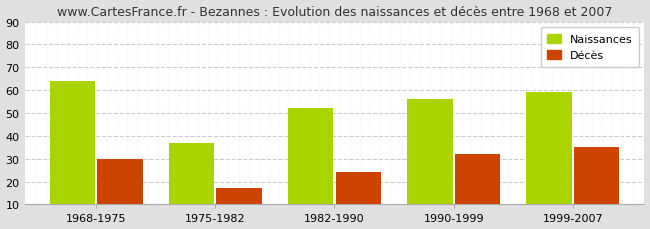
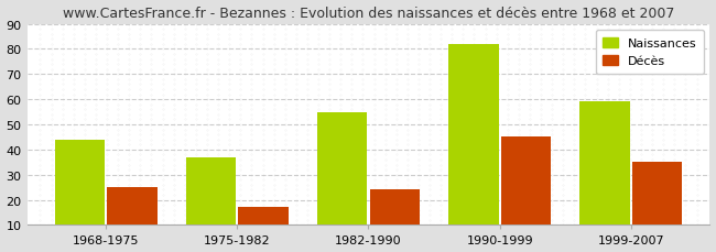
Naissances/1968-1975: 64 -> 44
Décès/1968-1975: 30 -> 25
Naissances/1982-1990: 52 -> 55
Naissances/1990-1999: 56 -> 82
Décès/1990-1999: 32 -> 45
